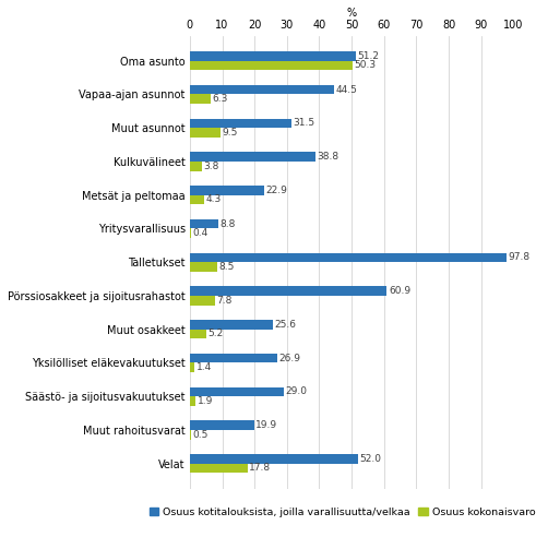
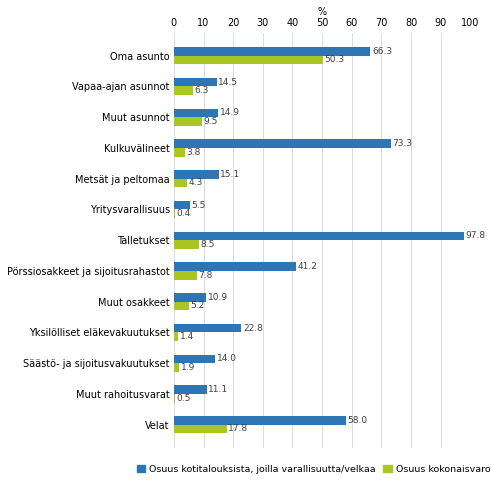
Osuus kotitalouksista, joilla varallisuutta/velkaa/Oma asunto: 51.2 -> 66.3
Osuus kotitalouksista, joilla varallisuutta/velkaa/Vapaa-ajan asunnot: 44.5 -> 14.5
Osuus kotitalouksista, joilla varallisuutta/velkaa/Muut asunnot: 31.5 -> 14.9
Osuus kotitalouksista, joilla varallisuutta/velkaa/Kulkuvälineet: 38.8 -> 73.3
Osuus kotitalouksista, joilla varallisuutta/velkaa/Metsät ja peltomaa: 22.9 -> 15.1
Osuus kotitalouksista, joilla varallisuutta/velkaa/Yritysvarallisuus: 8.8 -> 5.5
Osuus kotitalouksista, joilla varallisuutta/velkaa/Pörssiosakkeet ja sijoitusrahastot: 60.9 -> 41.2
Osuus kotitalouksista, joilla varallisuutta/velkaa/Muut osakkeet: 25.6 -> 10.9
Osuus kotitalouksista, joilla varallisuutta/velkaa/Yksilölliset eläkevakuutukset: 26.9 -> 22.8
Osuus kotitalouksista, joilla varallisuutta/velkaa/Säästö- ja sijoitusvakuutukset: 29.0 -> 14.0
Osuus kotitalouksista, joilla varallisuutta/velkaa/Muut rahoitusvarat: 19.9 -> 11.1
Osuus kotitalouksista, joilla varallisuutta/velkaa/Velat: 52.0 -> 58.0
